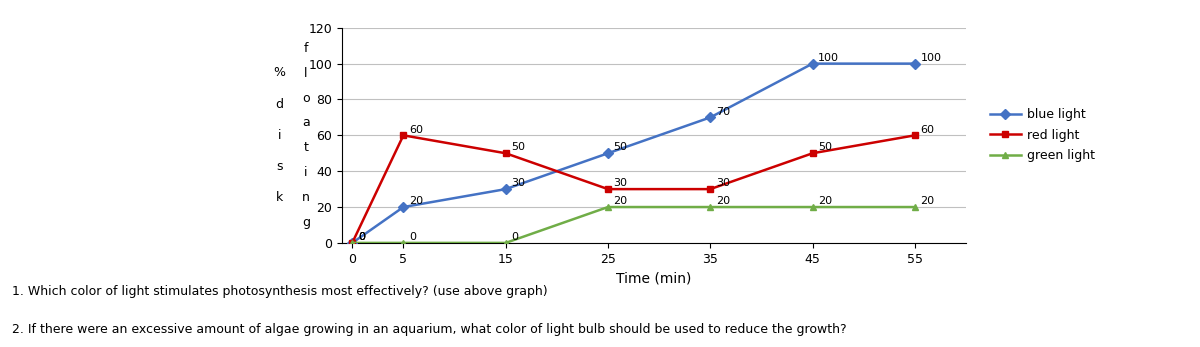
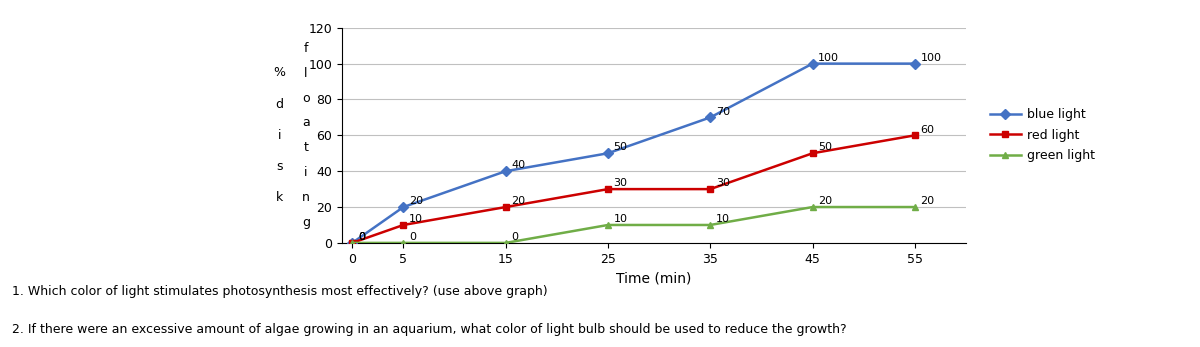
red light/5: 60 -> 10
blue light/15: 30 -> 40
red light/15: 50 -> 20
green light/25: 20 -> 10
green light/35: 20 -> 10
